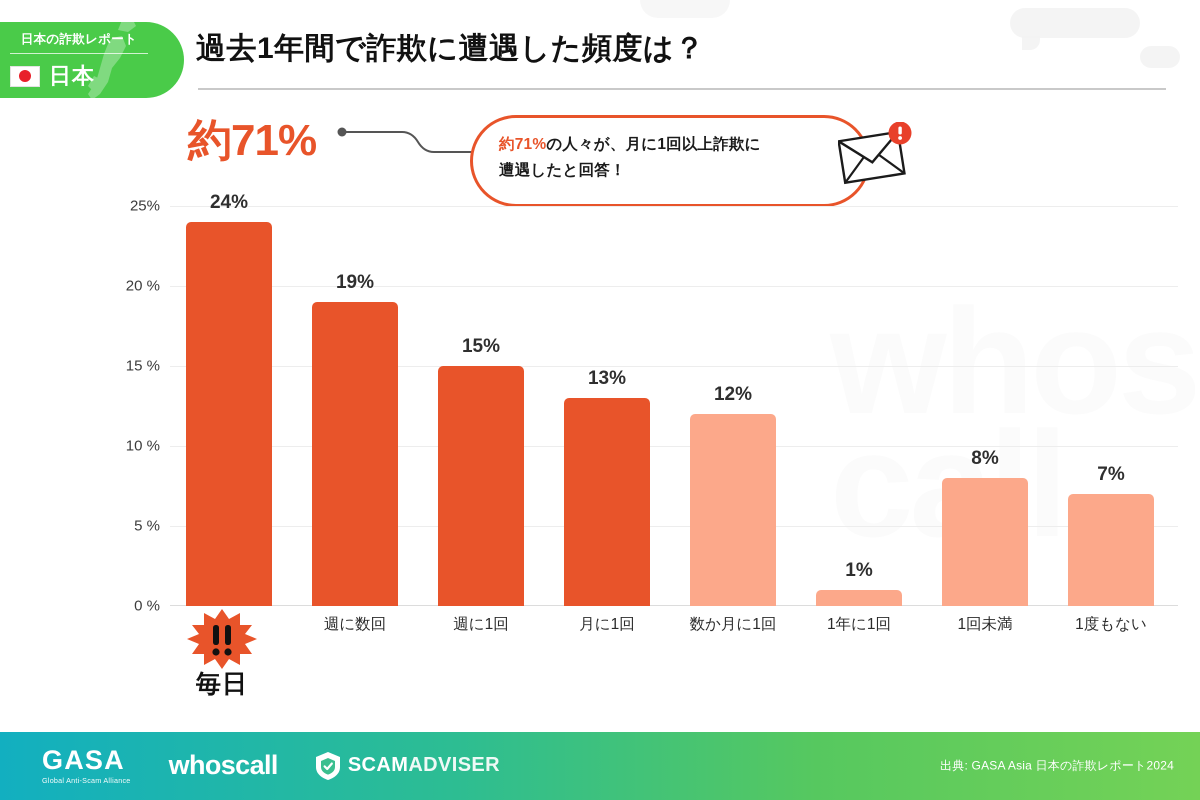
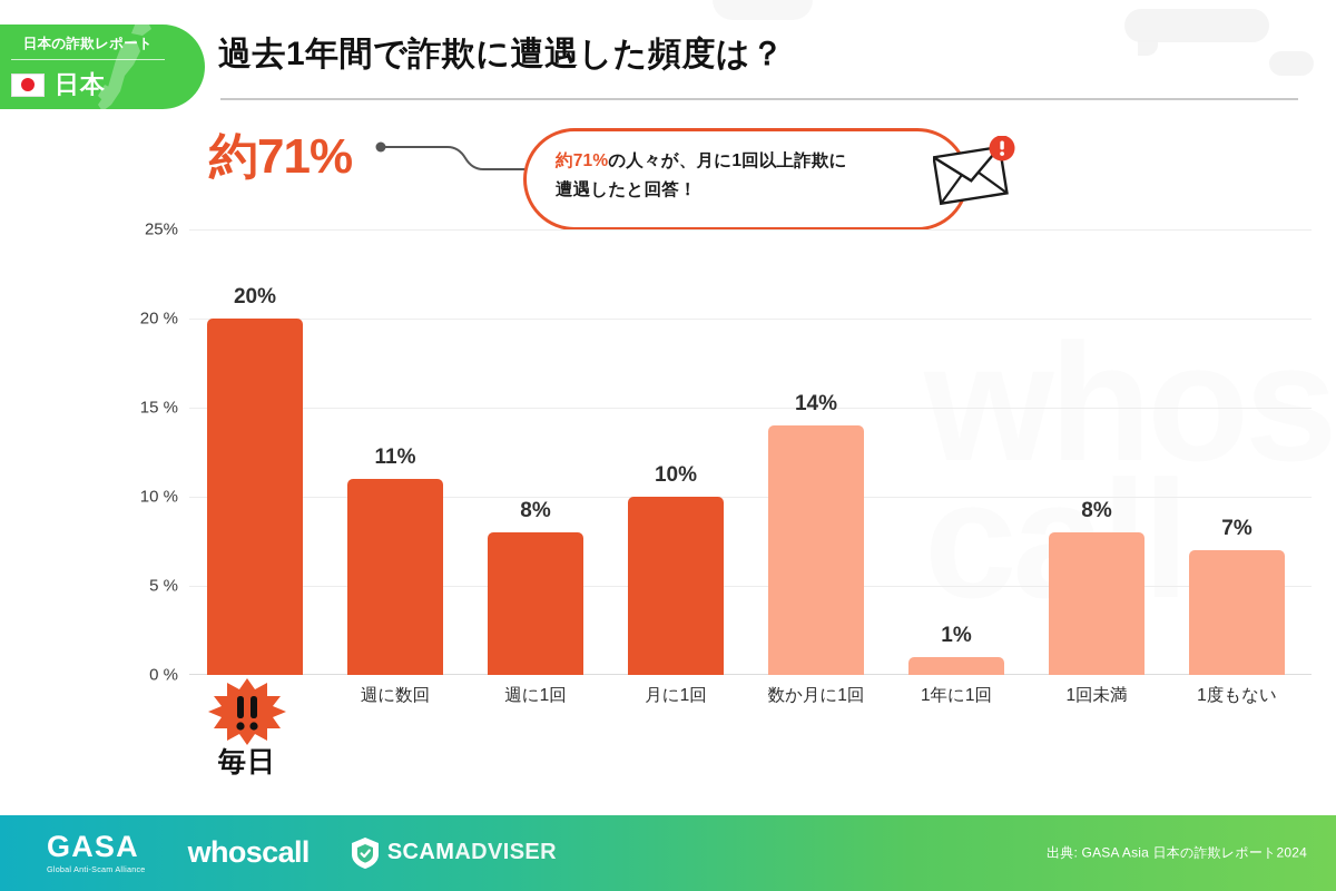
毎日: 24% -> 20%
週に数回: 19% -> 11%
週に1回: 15% -> 8%
月に1回: 13% -> 10%
数か月に1回: 12% -> 14%
